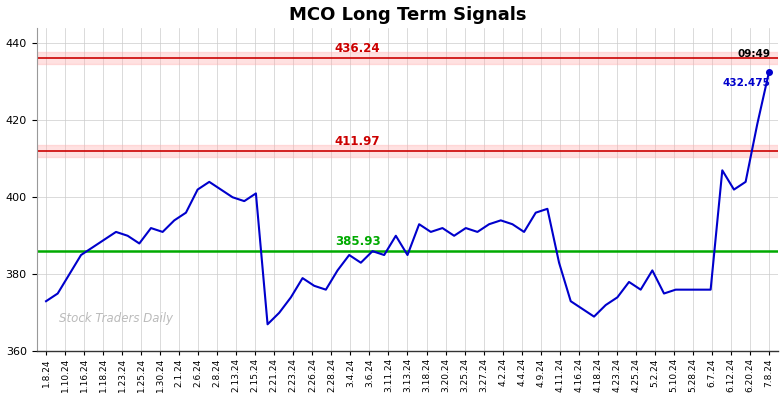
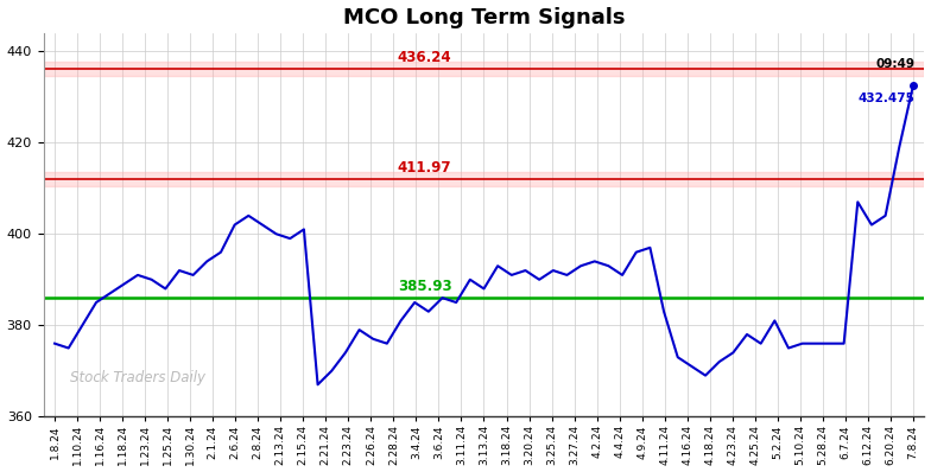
1.8.24: 373.0 -> 376.0
3.13.24: 385.0 -> 388.0
